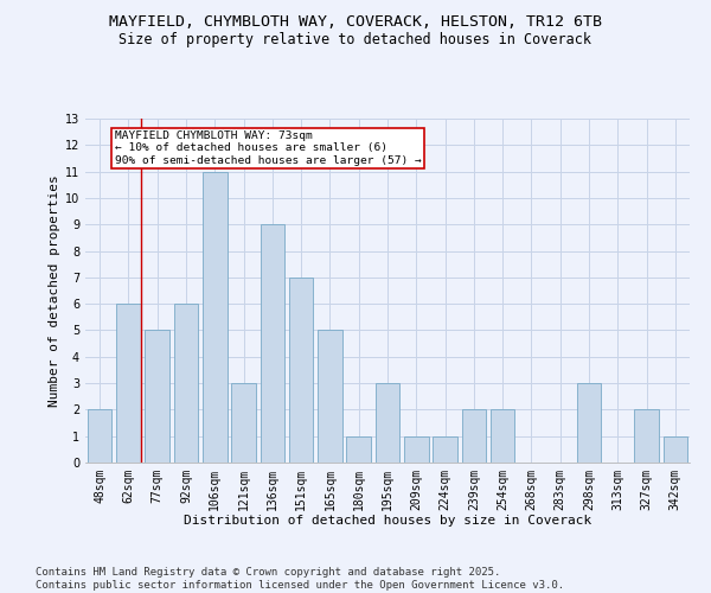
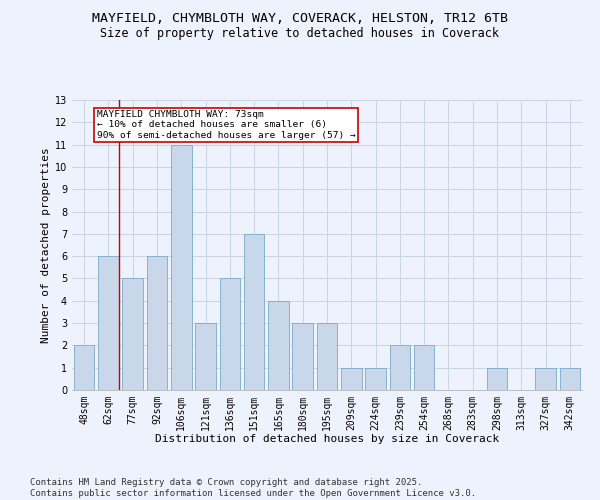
136sqm: 9 -> 5
165sqm: 5 -> 4
180sqm: 1 -> 3
298sqm: 3 -> 1
327sqm: 2 -> 1
